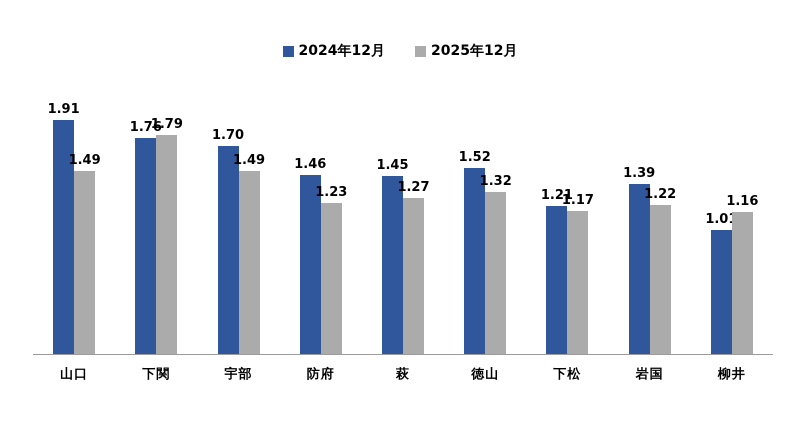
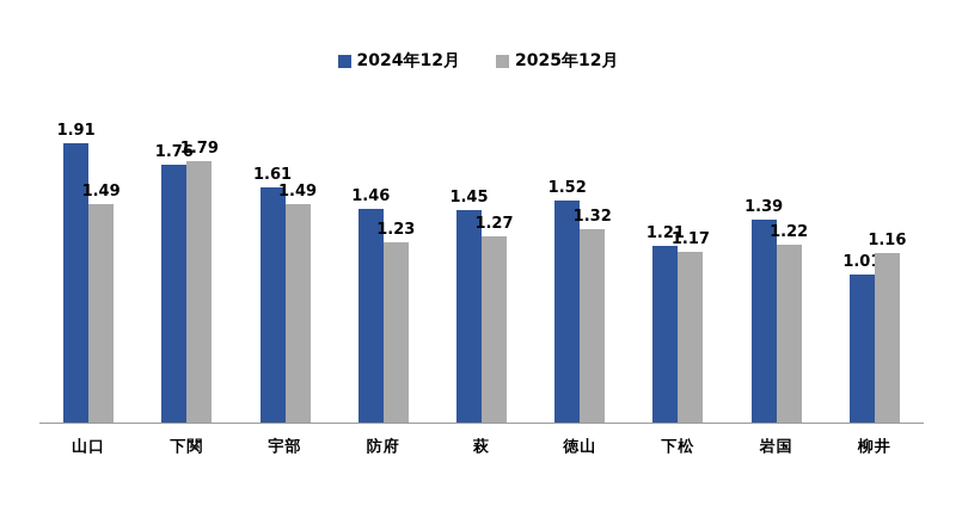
2024年12月/宇部: 1.70 -> 1.61
